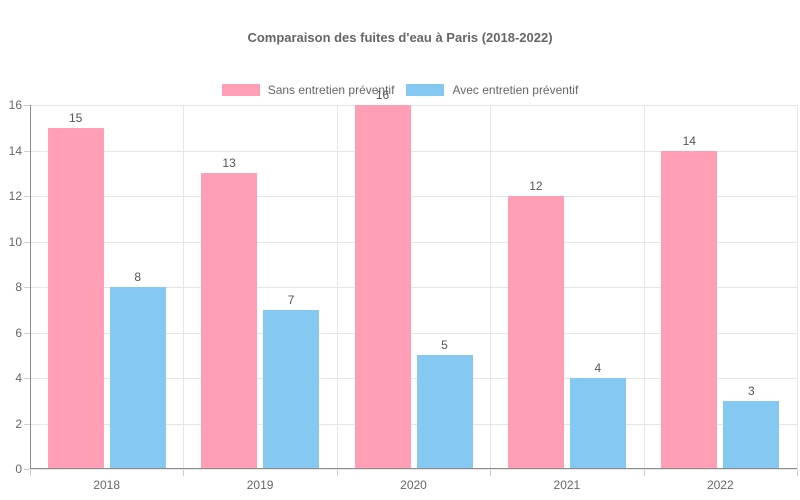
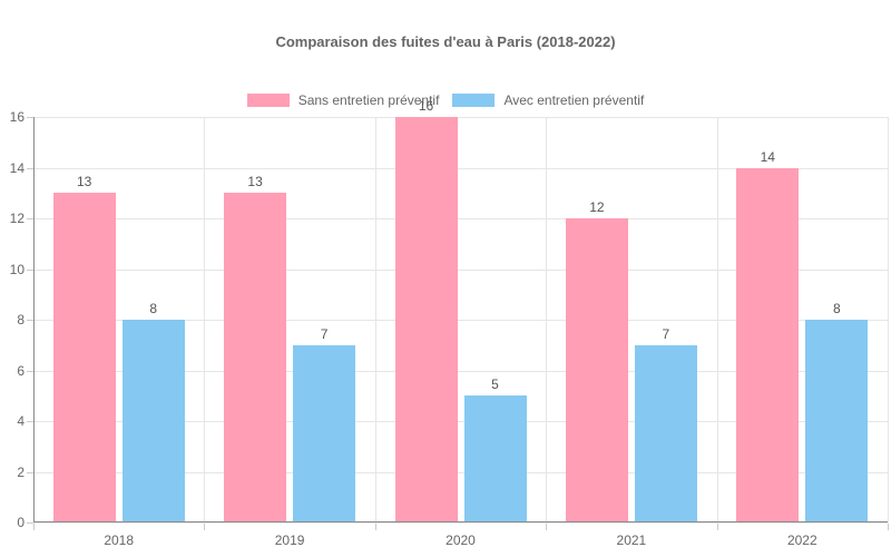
Sans entretien préventif/2018: 15 -> 13
Avec entretien préventif/2021: 4 -> 7
Avec entretien préventif/2022: 3 -> 8
